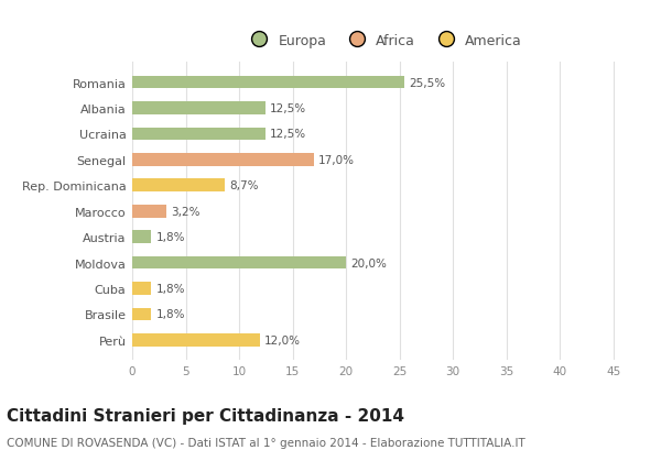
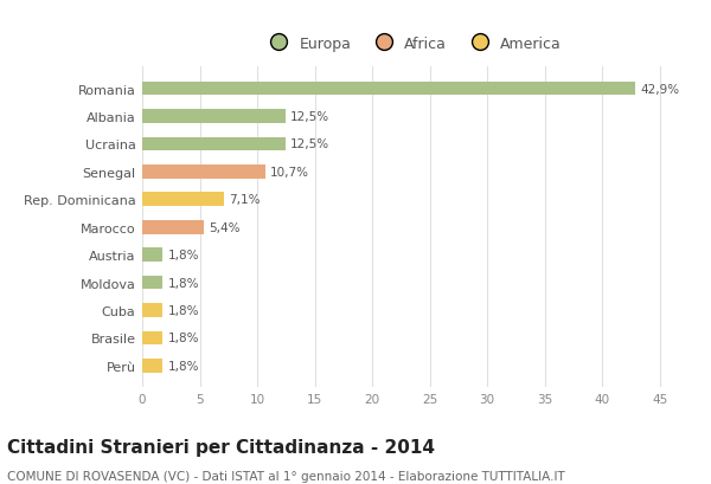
Romania: 25,5% -> 42,9%
Senegal: 17,0% -> 10,7%
Rep. Dominicana: 8,7% -> 7,1%
Marocco: 3,2% -> 5,4%
Moldova: 20,0% -> 1,8%
Perù: 12,0% -> 1,8%
